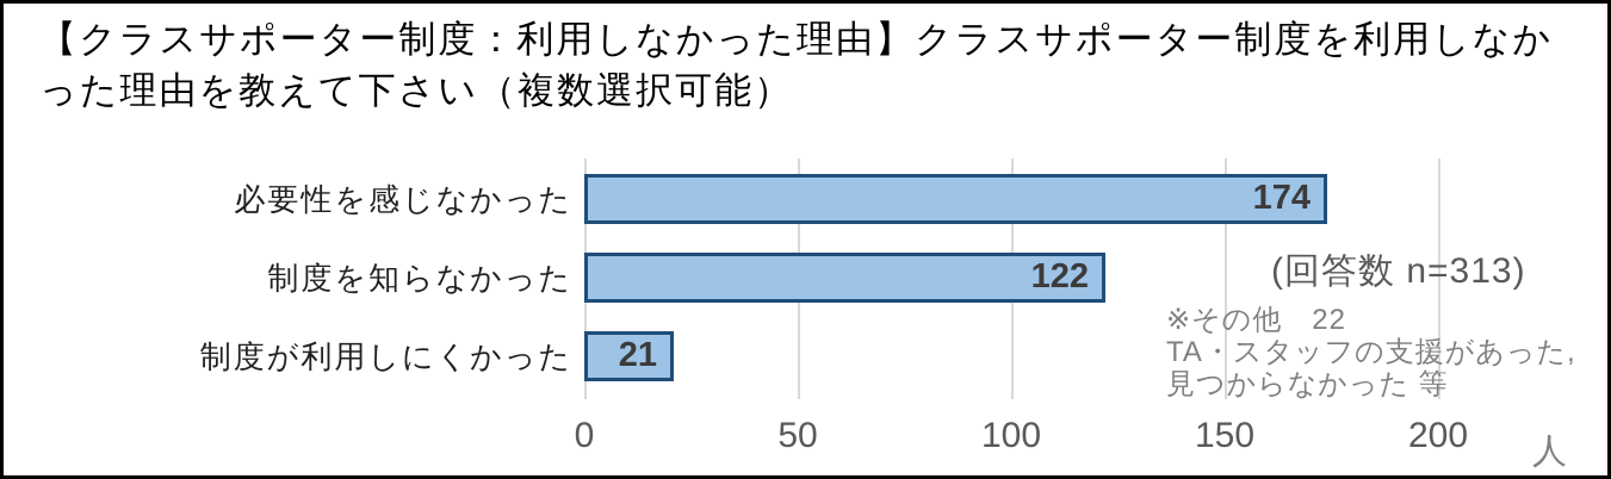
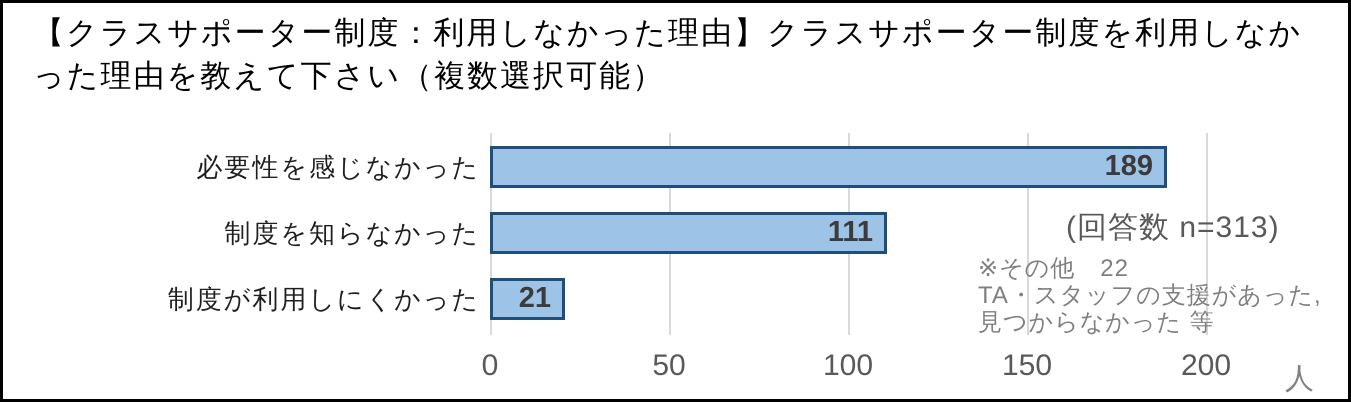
必要性を感じなかった: 174 -> 189
制度を知らなかった: 122 -> 111
